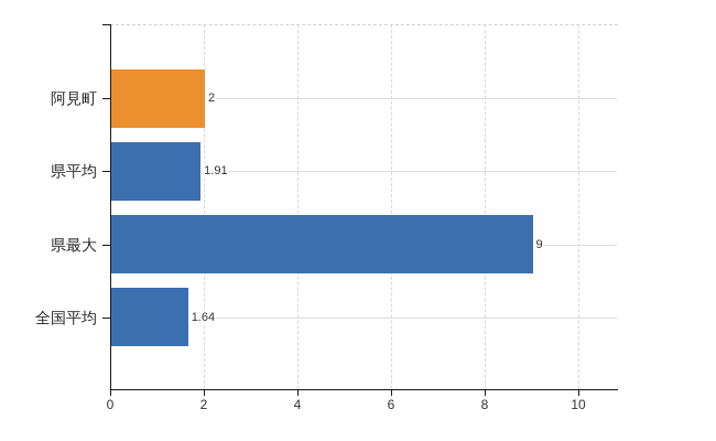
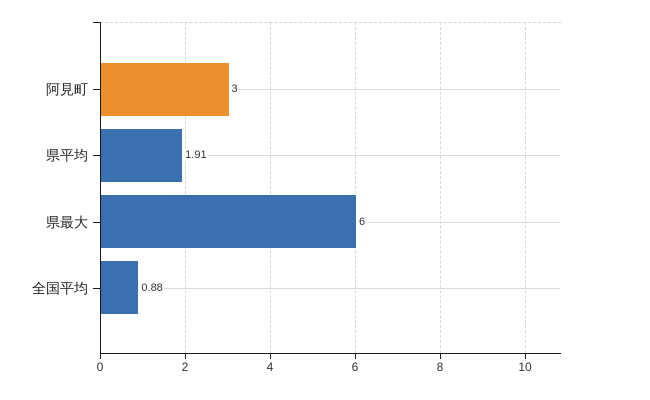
阿見町: 2 -> 3
県最大: 9 -> 6
全国平均: 1.64 -> 0.88
